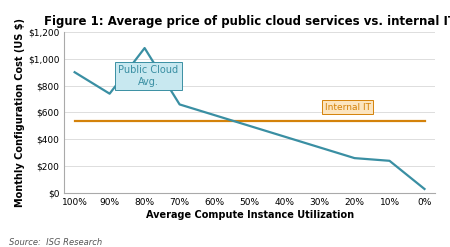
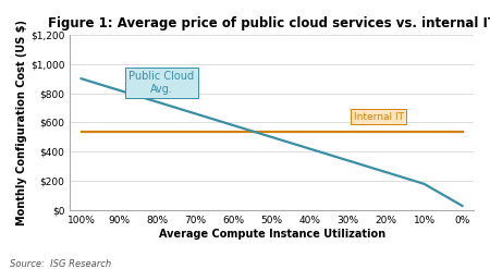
90%: $740 -> $820
80%: $1,080 -> $740
10%: $240 -> $180
